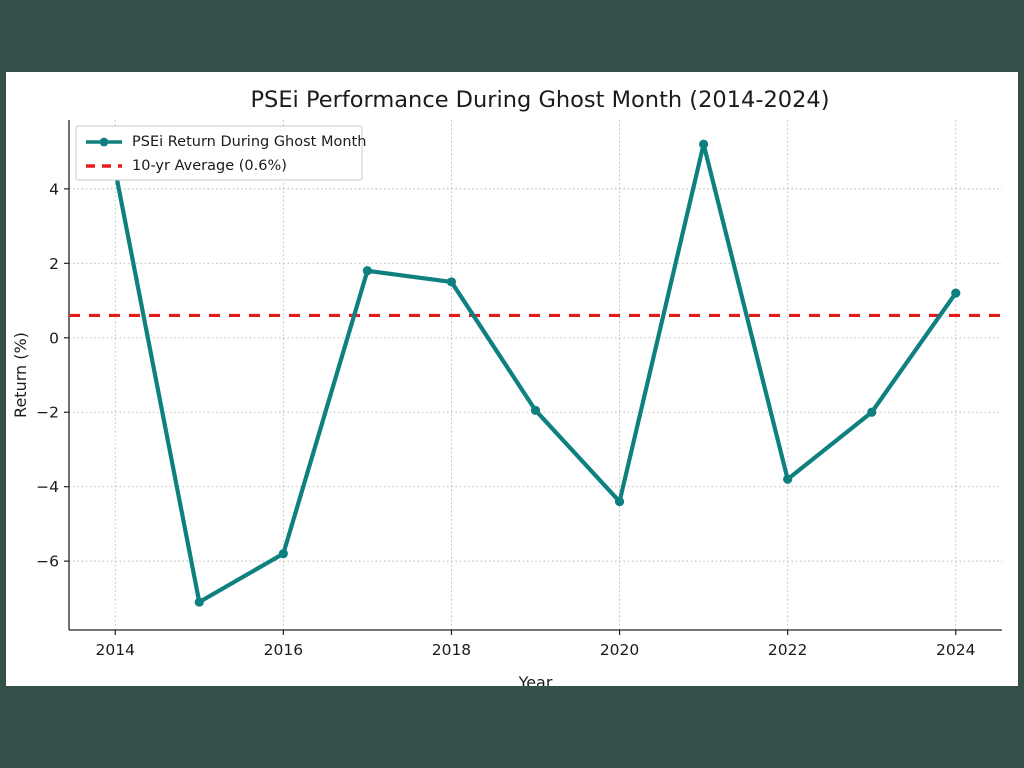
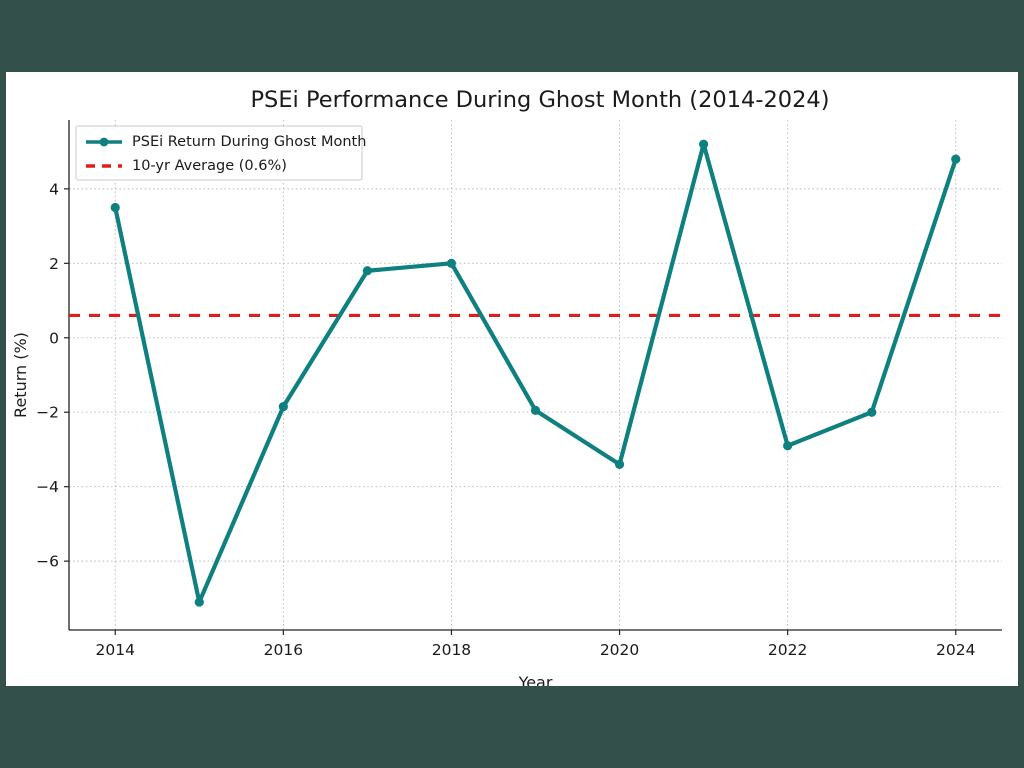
2014: 4.5 -> 3.5
2016: -5.8 -> -1.9
2018: 1.5 -> 2.0
2020: -4.4 -> -3.4
2022: -3.8 -> -2.9
2024: 1.2 -> 4.8
